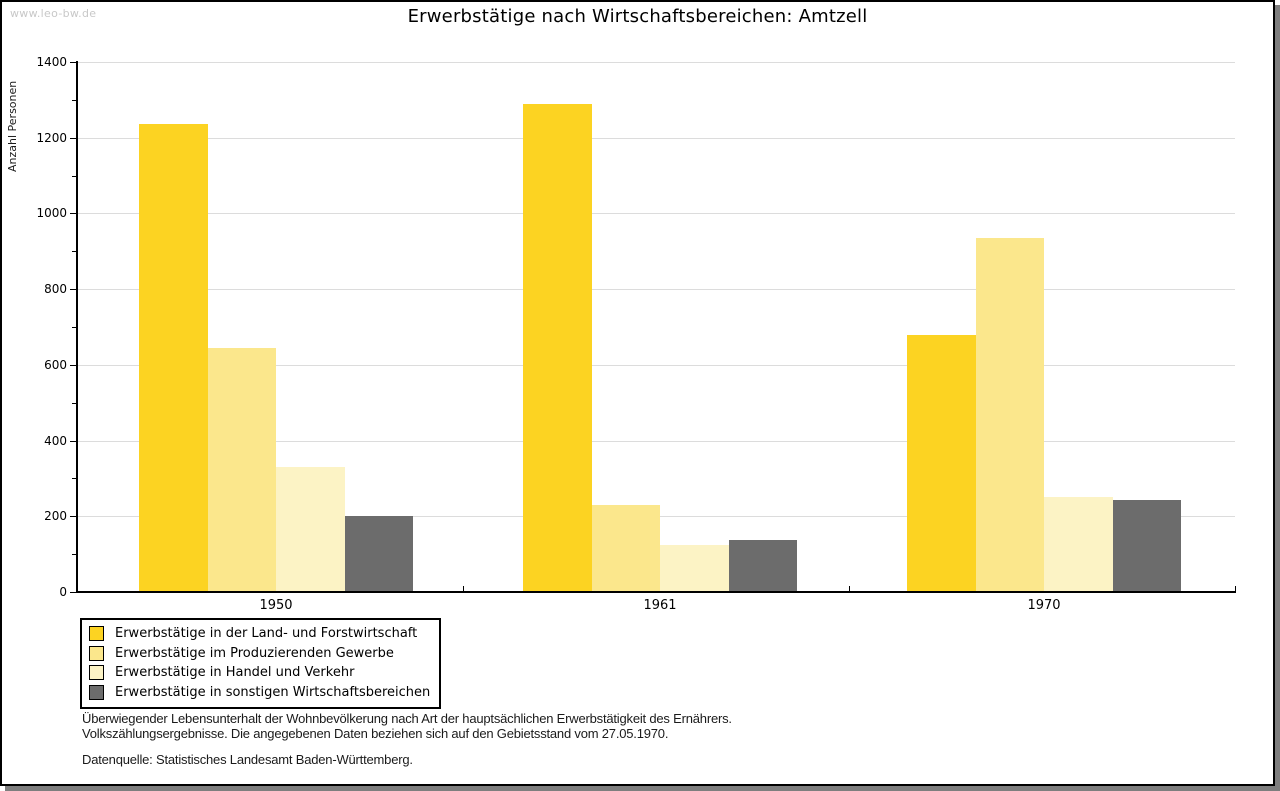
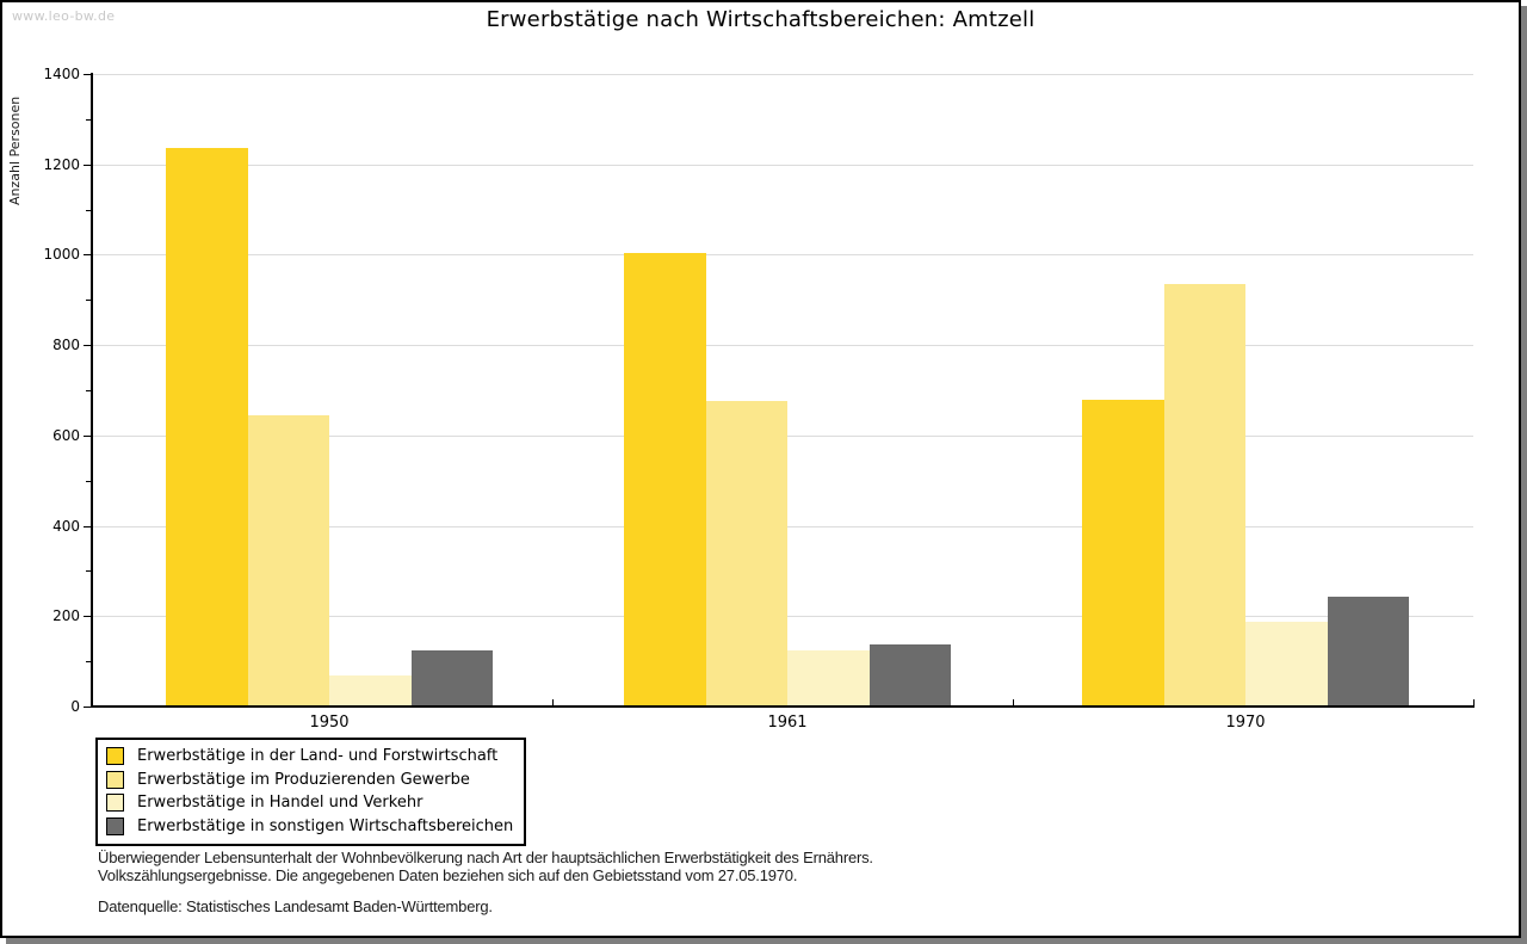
Erwerbstätige in Handel und Verkehr/1950: 330 -> 70
Erwerbstätige in sonstigen Wirtschaftsbereichen/1950: 200 -> 120
Erwerbstätige in der Land- und Forstwirtschaft/1961: 1290 -> 1000
Erwerbstätige im Produzierenden Gewerbe/1961: 230 -> 680
Erwerbstätige in Handel und Verkehr/1970: 250 -> 190
